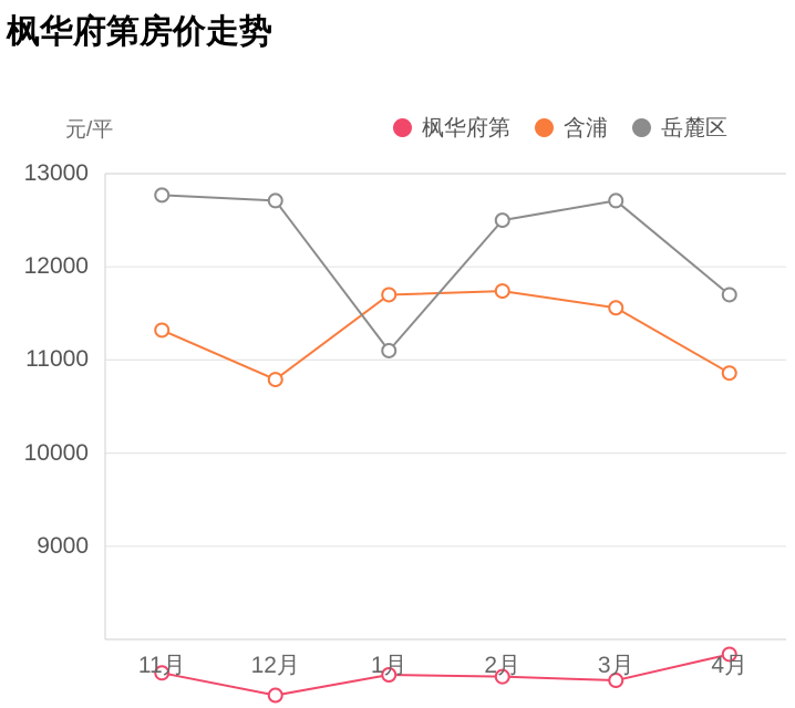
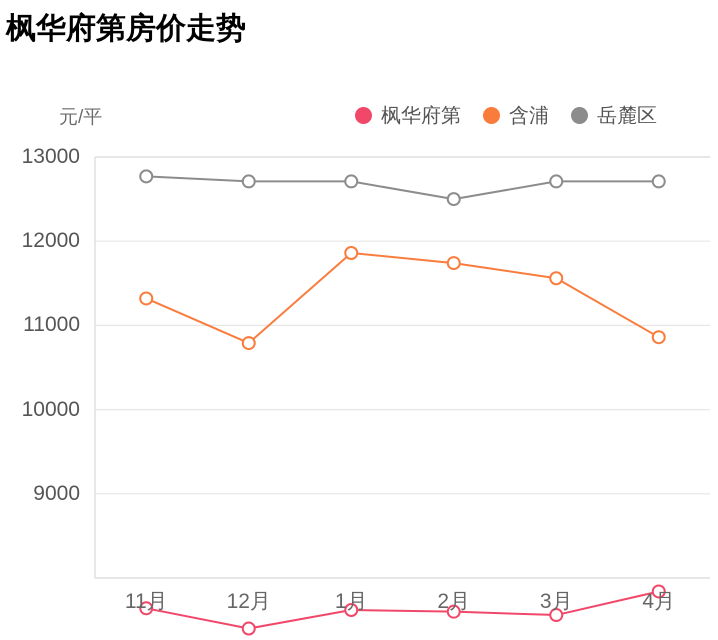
含浦/1月: 11700 -> 11900
岳麓区/1月: 11100 -> 12700
岳麓区/4月: 11700 -> 12700
